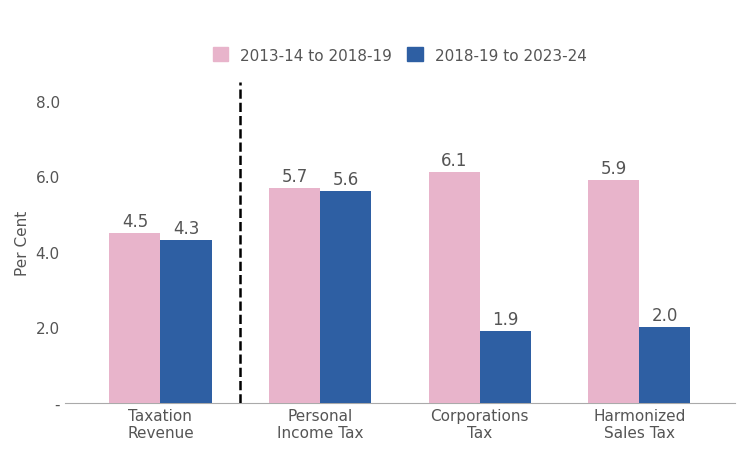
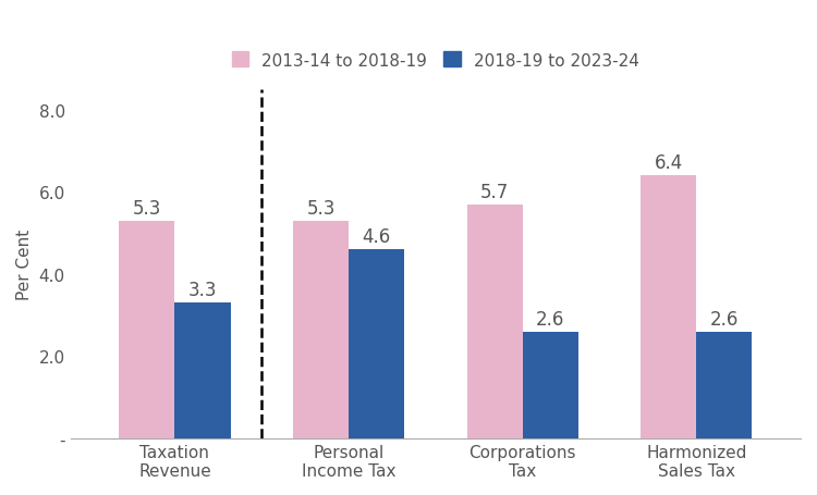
2013-14 to 2018-19/Taxation Revenue: 4.5 -> 5.3
2018-19 to 2023-24/Taxation Revenue: 4.3 -> 3.3
2013-14 to 2018-19/Personal Income Tax: 5.7 -> 5.3
2018-19 to 2023-24/Personal Income Tax: 5.6 -> 4.6
2013-14 to 2018-19/Corporations Tax: 6.1 -> 5.7
2018-19 to 2023-24/Corporations Tax: 1.9 -> 2.6
2013-14 to 2018-19/Harmonized Sales Tax: 5.9 -> 6.4
2018-19 to 2023-24/Harmonized Sales Tax: 2.0 -> 2.6
